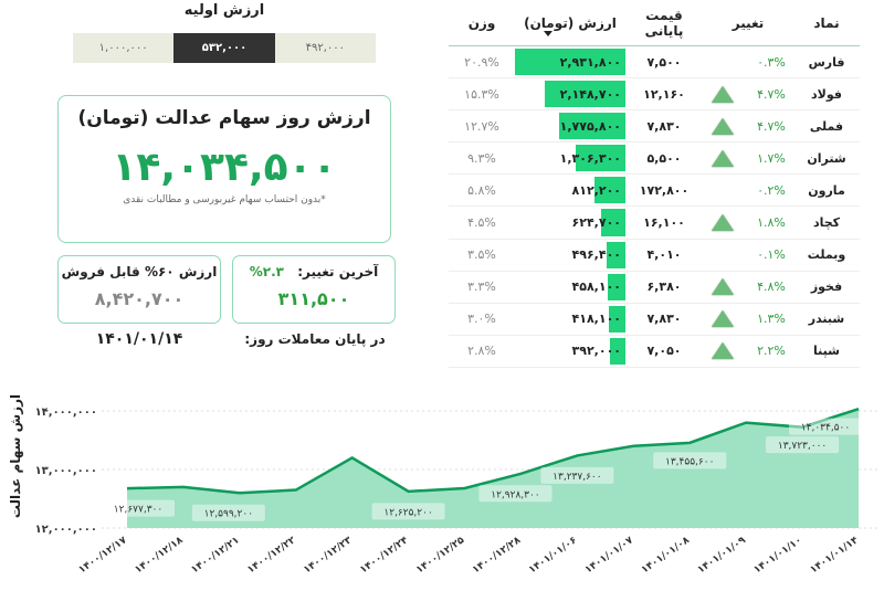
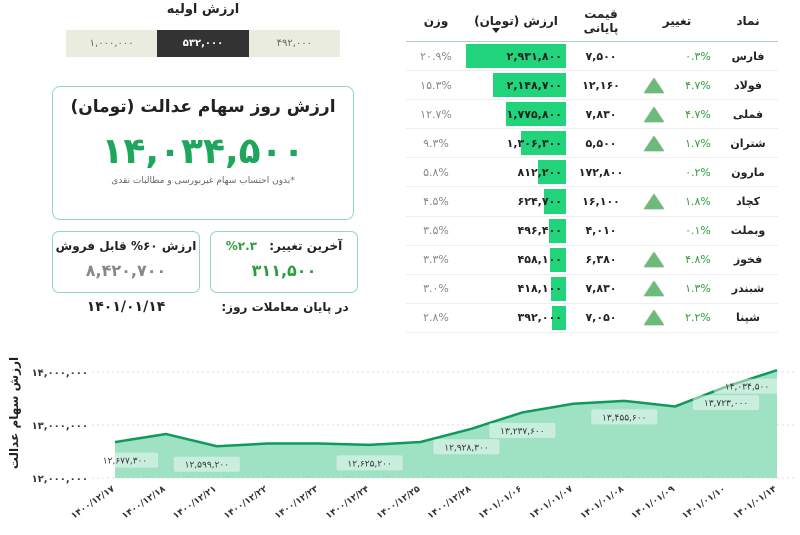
۱۴۰۰/۱۲/۱۸: 12700000 -> 12800000
۱۴۰۰/۱۲/۲۳: 13200000 -> 12600000
۱۴۰۱/۰۱/۰۹: 13800000 -> 13400000
